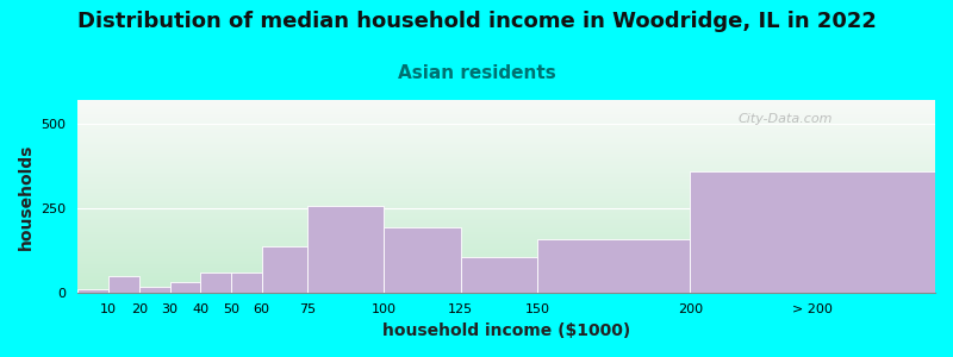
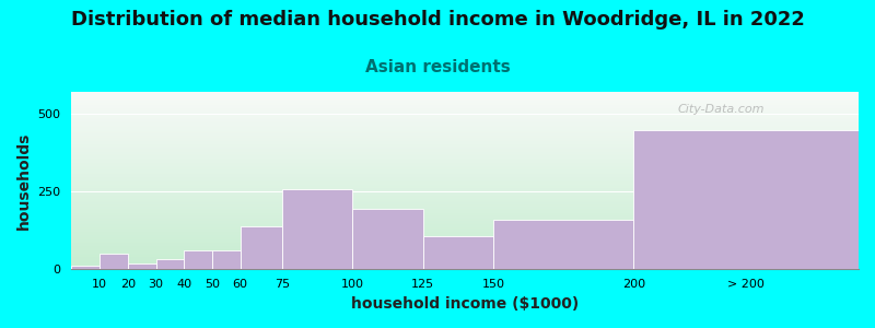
> 200: 360 -> 445
